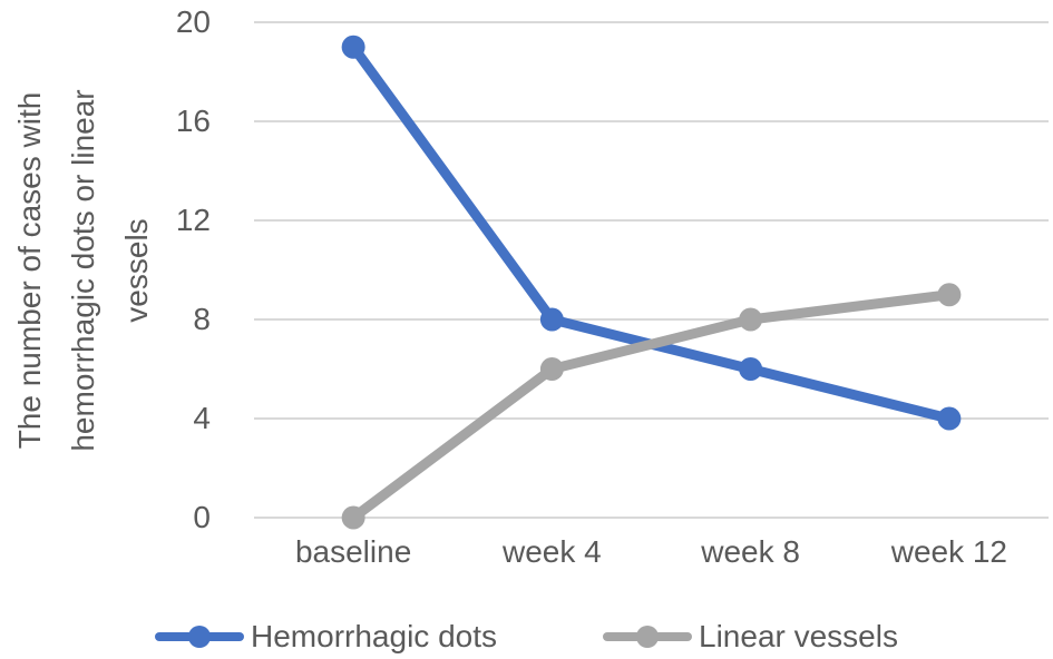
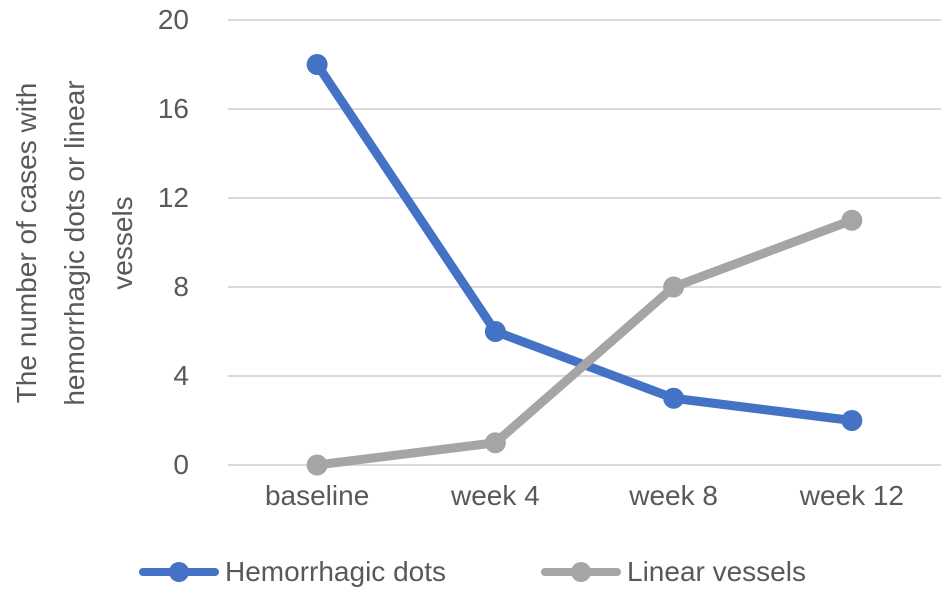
Hemorrhagic dots/baseline: 19 -> 18
Hemorrhagic dots/week 4: 8 -> 6
Linear vessels/week 4: 6 -> 1
Hemorrhagic dots/week 8: 6 -> 3
Hemorrhagic dots/week 12: 4 -> 2
Linear vessels/week 12: 9 -> 11
